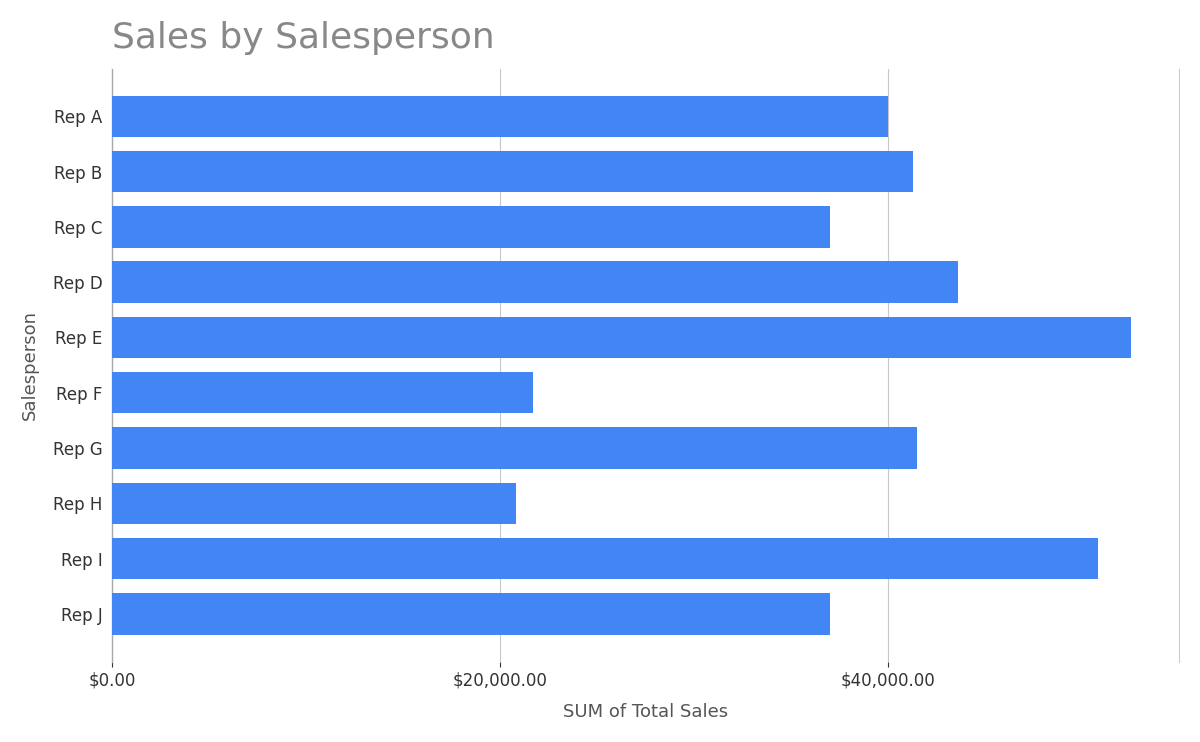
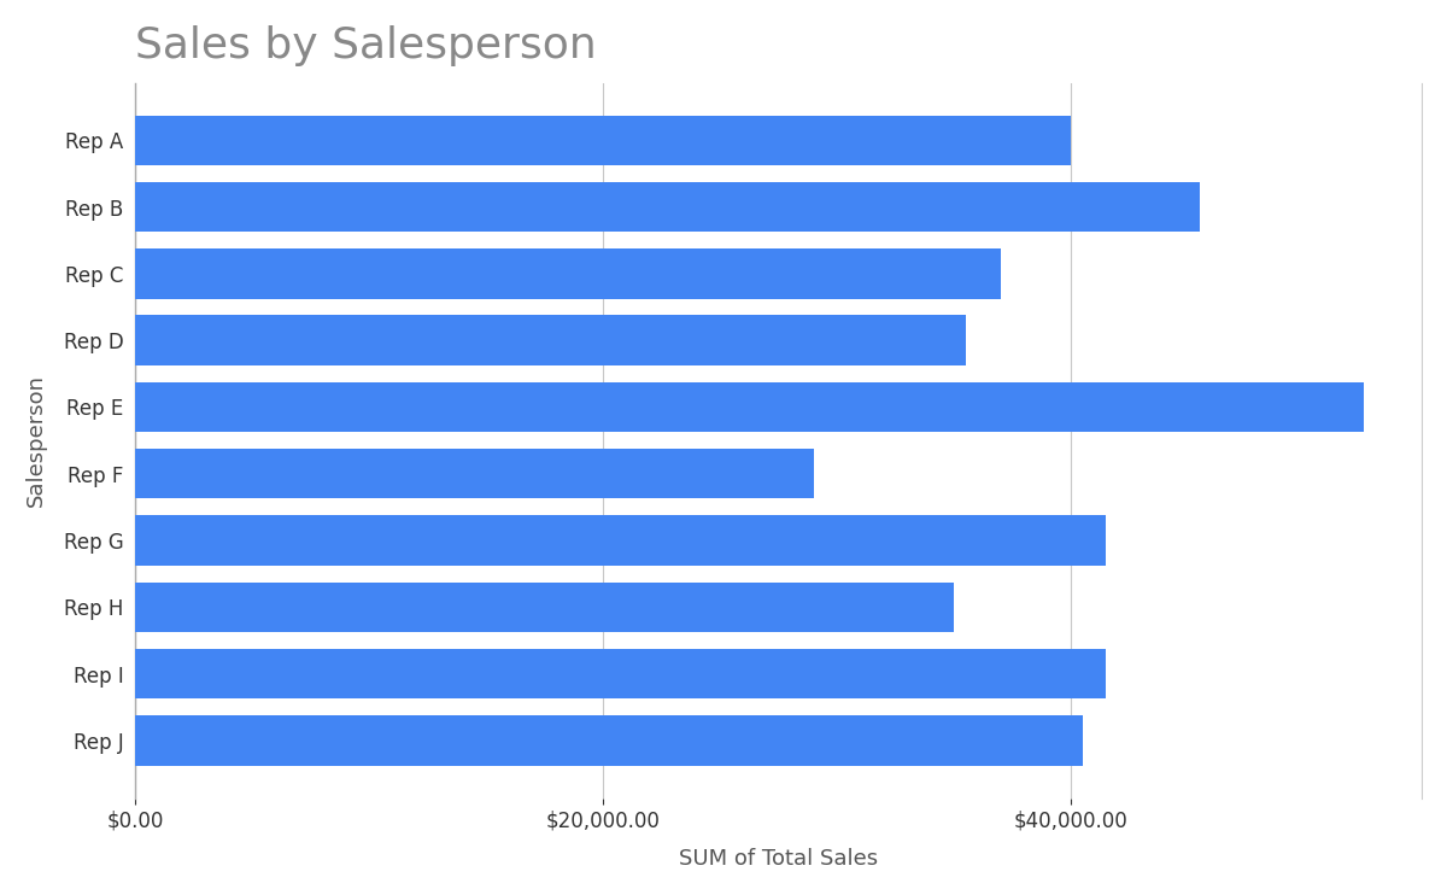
Rep B: $41,300 -> $45,500
Rep D: $43,600 -> $35,500
Rep F: $21,700 -> $29,000
Rep H: $20,800 -> $35,000
Rep I: $50,800 -> $41,500
Rep J: $37,000 -> $40,500
